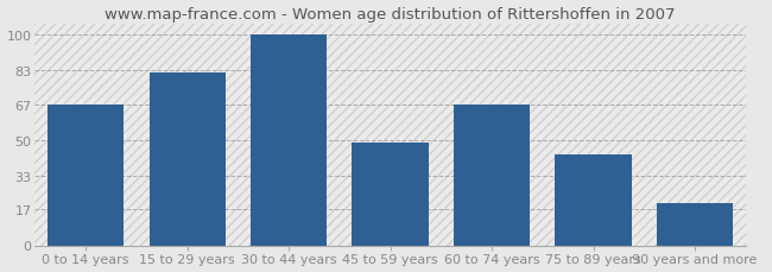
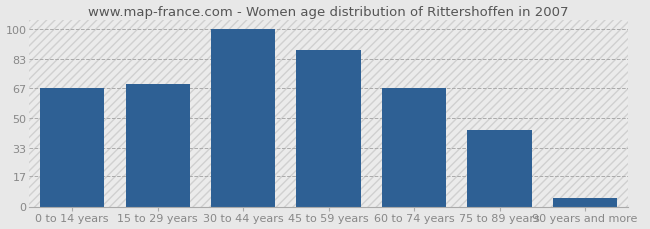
15 to 29 years: 82 -> 69
45 to 59 years: 49 -> 88
90 years and more: 20 -> 5
